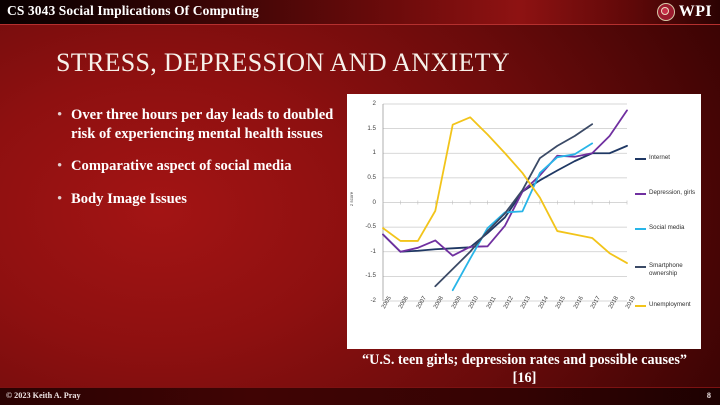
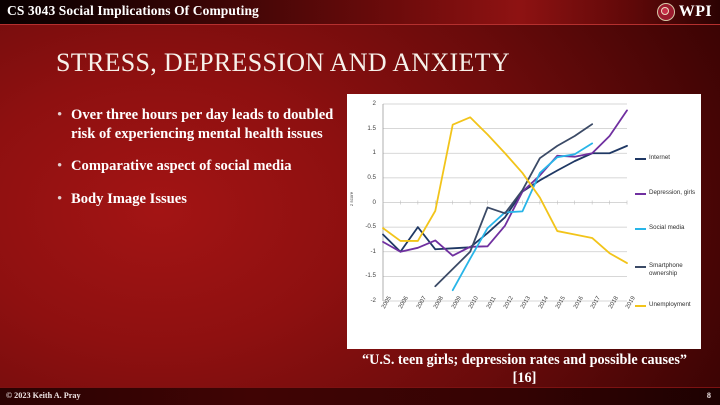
Depression, girls/2005: -0.7 -> -0.8
Internet/2007: -1.0 -> -0.5
Smartphone ownership/2011: -0.6 -> -0.1
